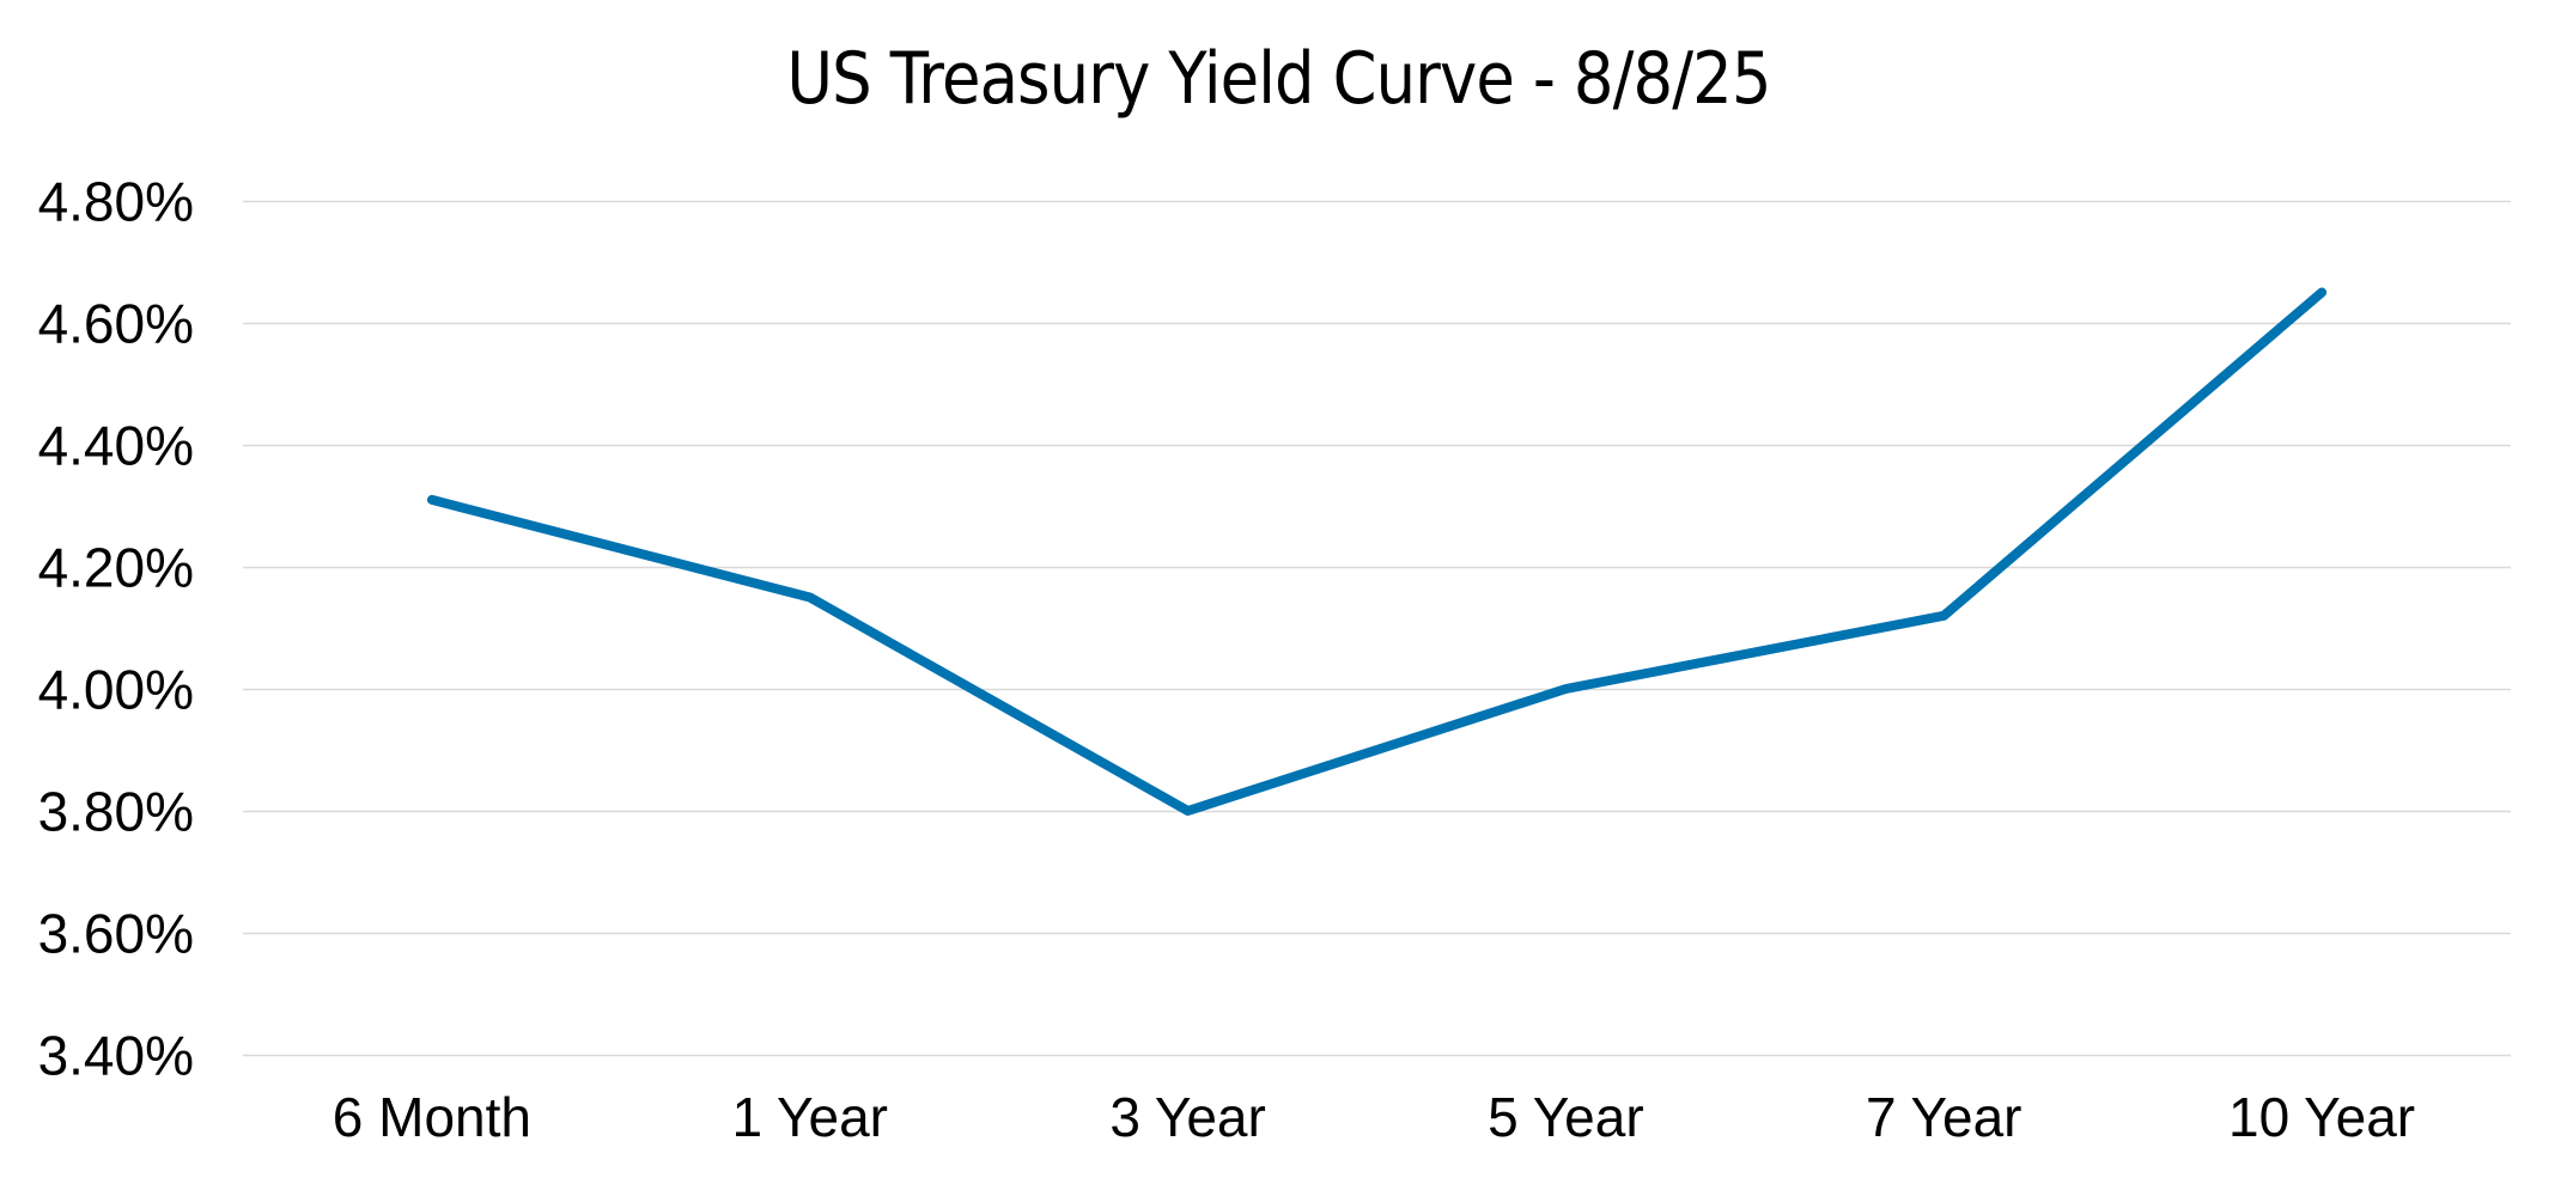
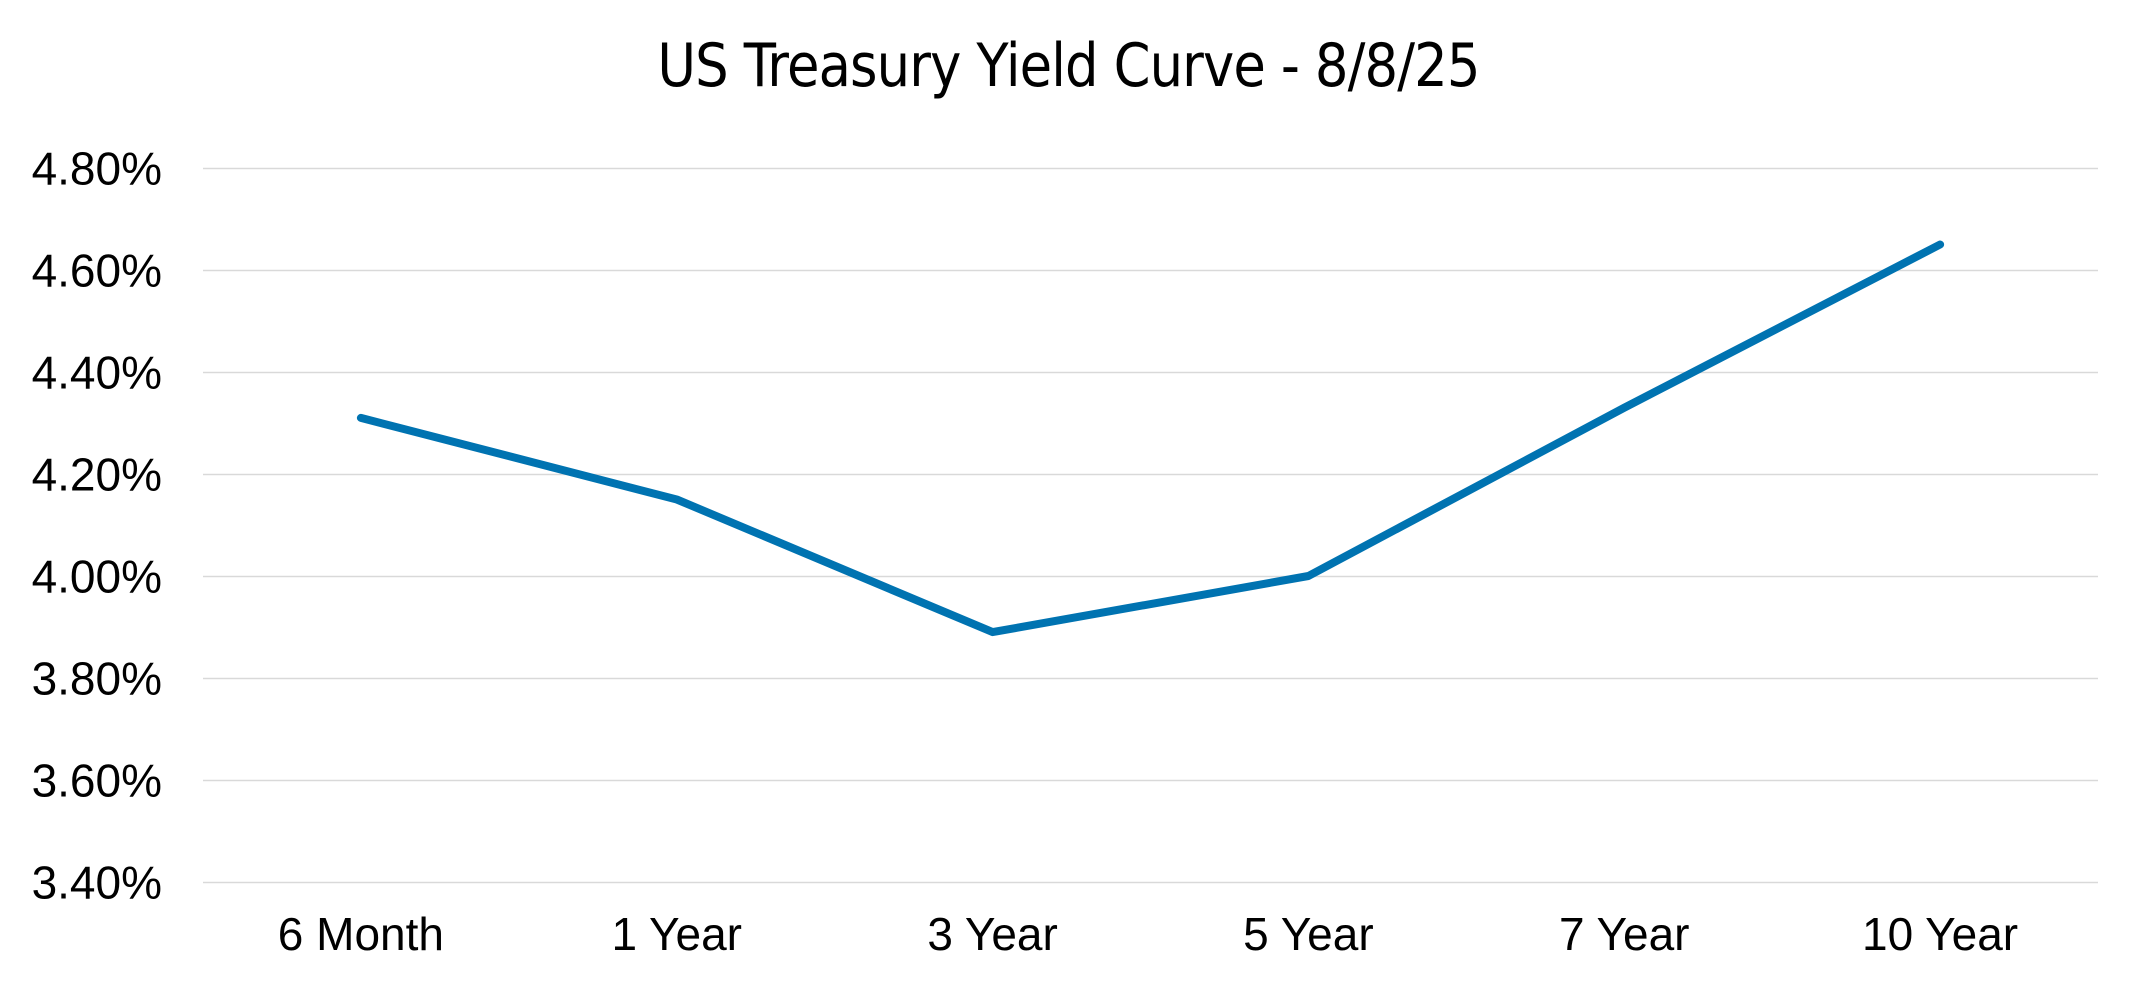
3 Year: 3.80% -> 3.89%
7 Year: 4.12% -> 4.33%
